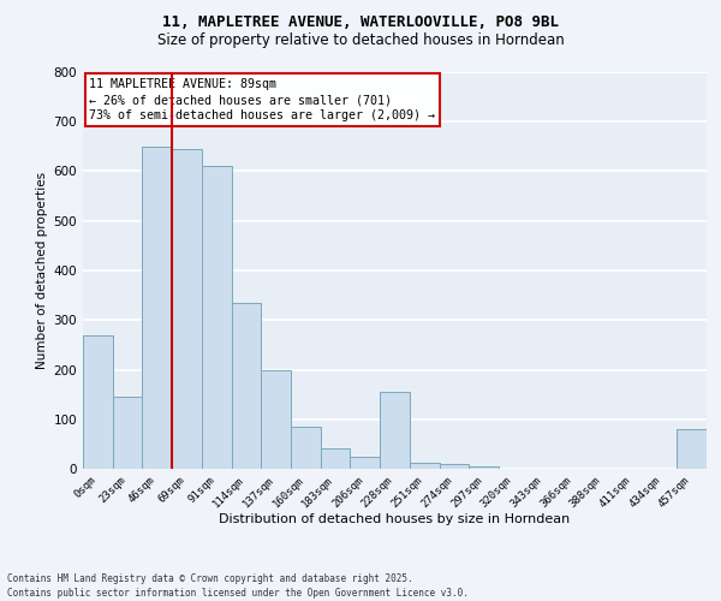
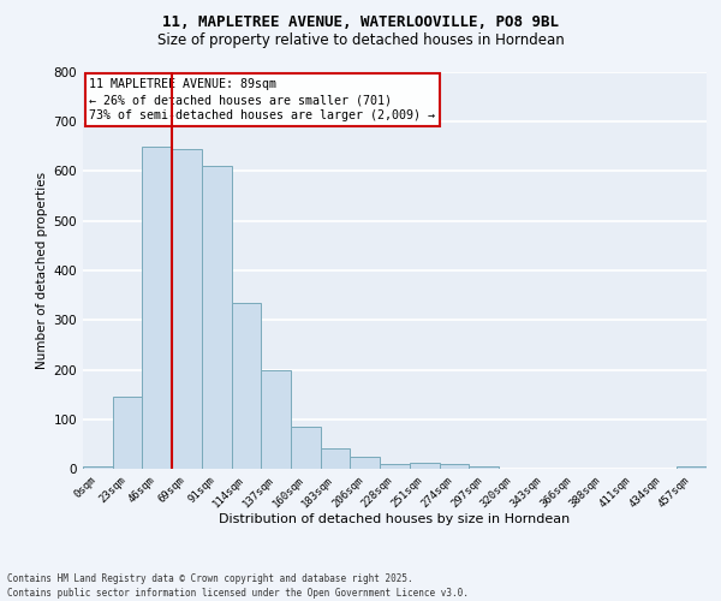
0sqm: 270 -> 5
228sqm: 155 -> 10
457sqm: 80 -> 5
